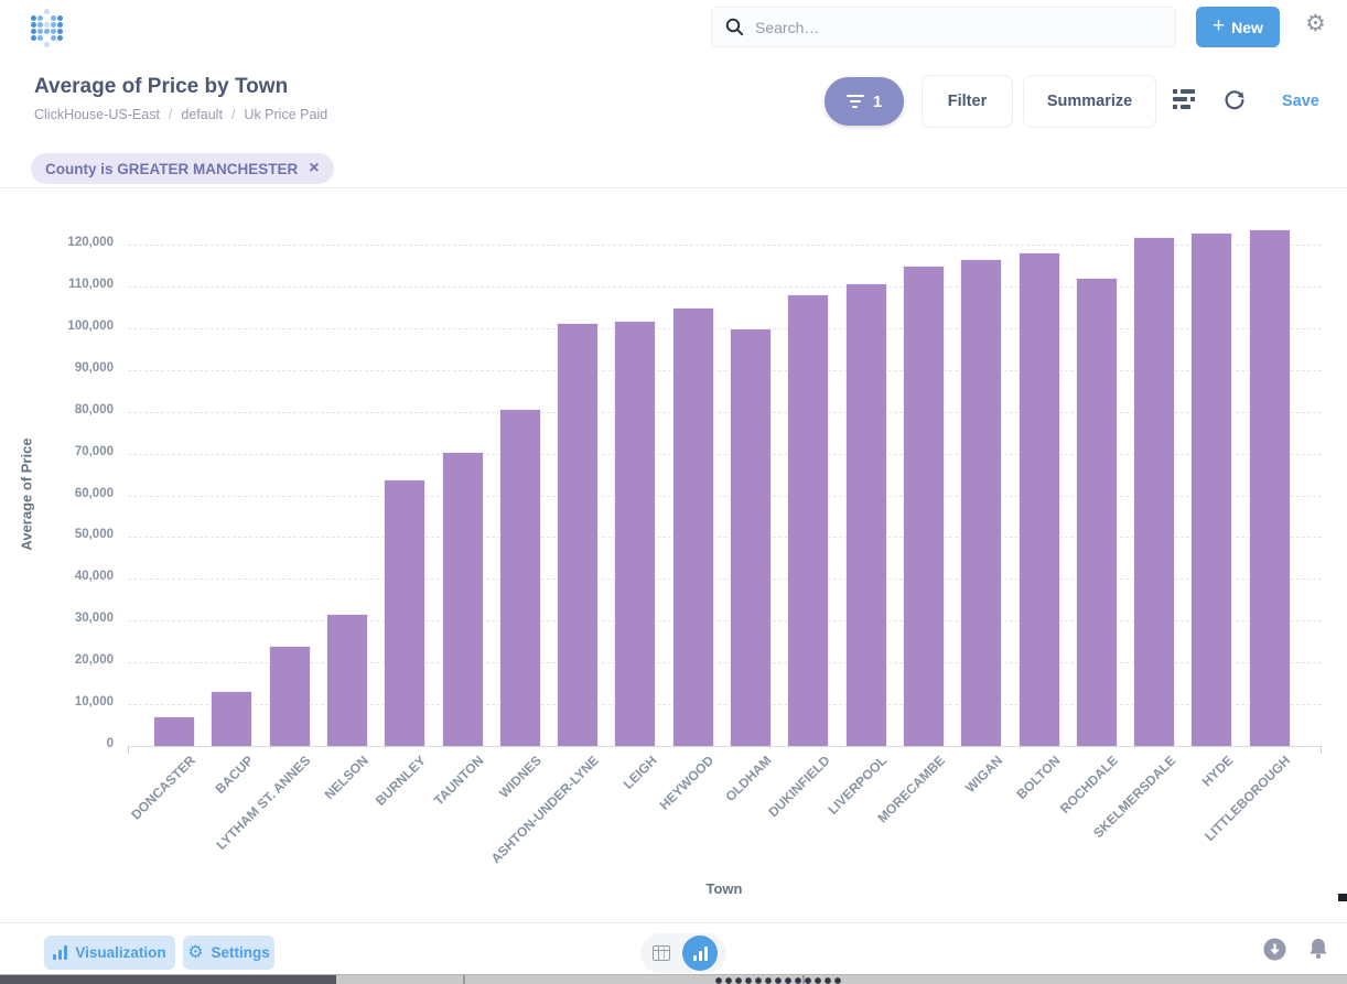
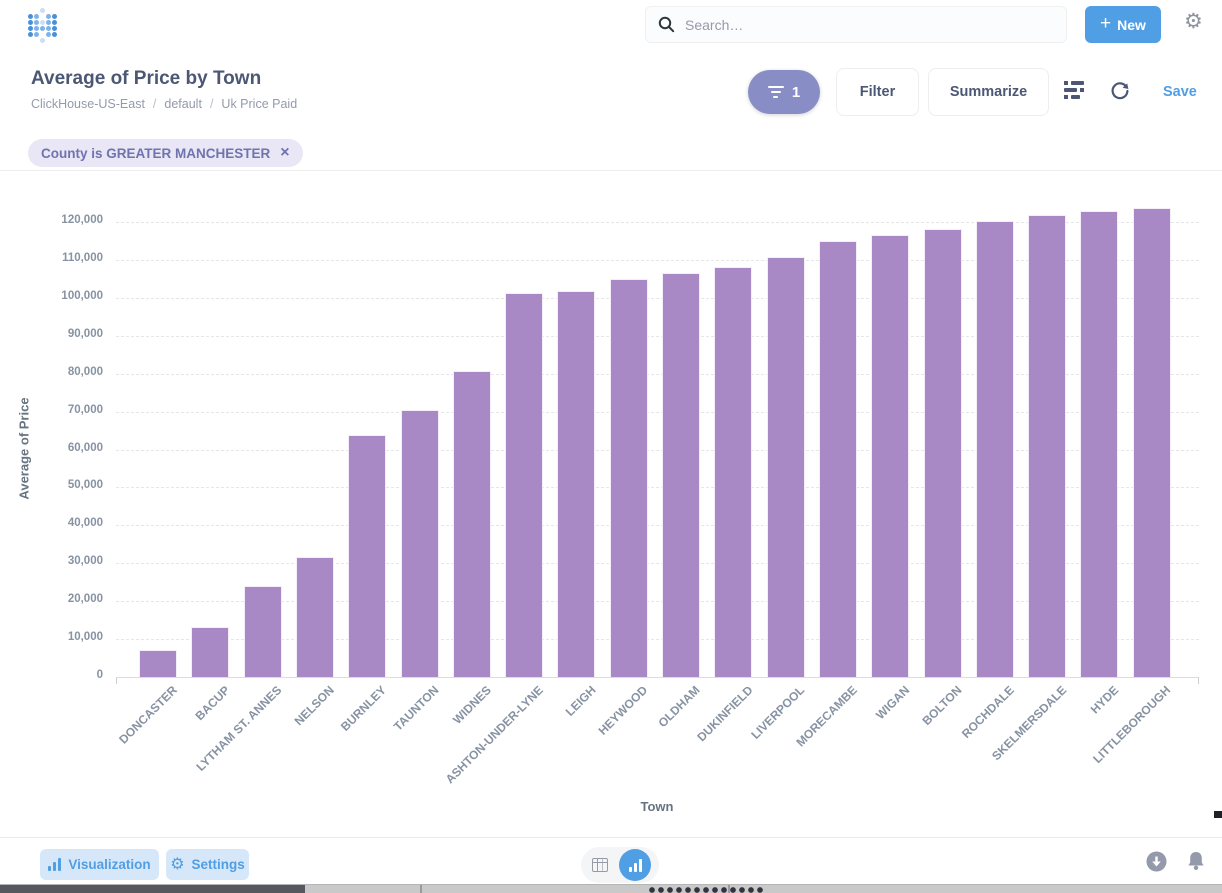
OLDHAM: 100000 -> 106000
ROCHDALE: 112000 -> 120000
